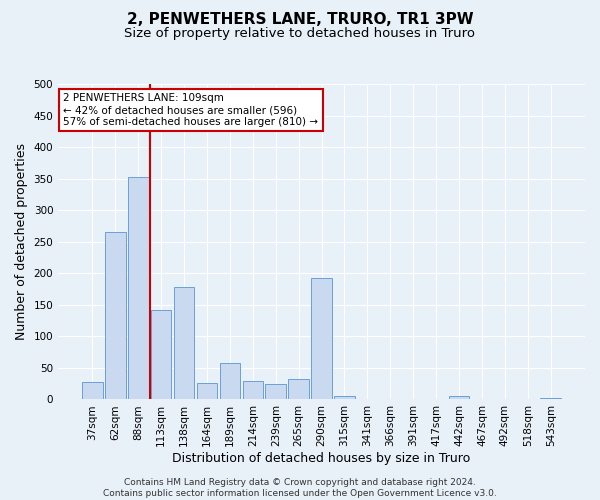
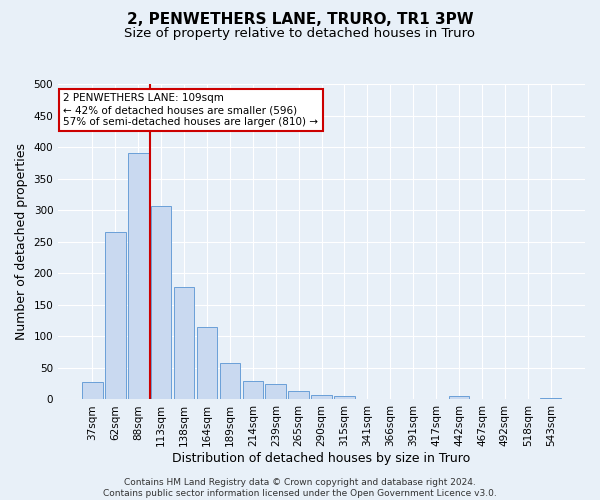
88sqm: 352 -> 390
113sqm: 142 -> 307
164sqm: 26 -> 115
265sqm: 32 -> 14
290sqm: 192 -> 7
